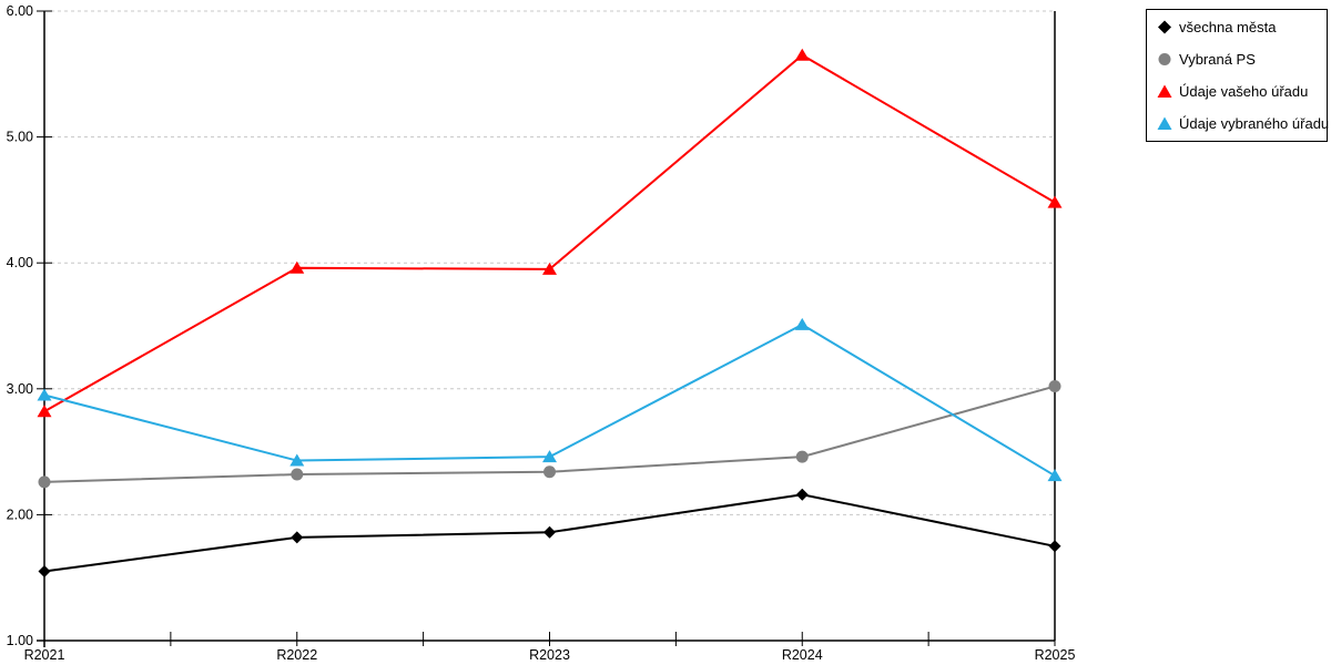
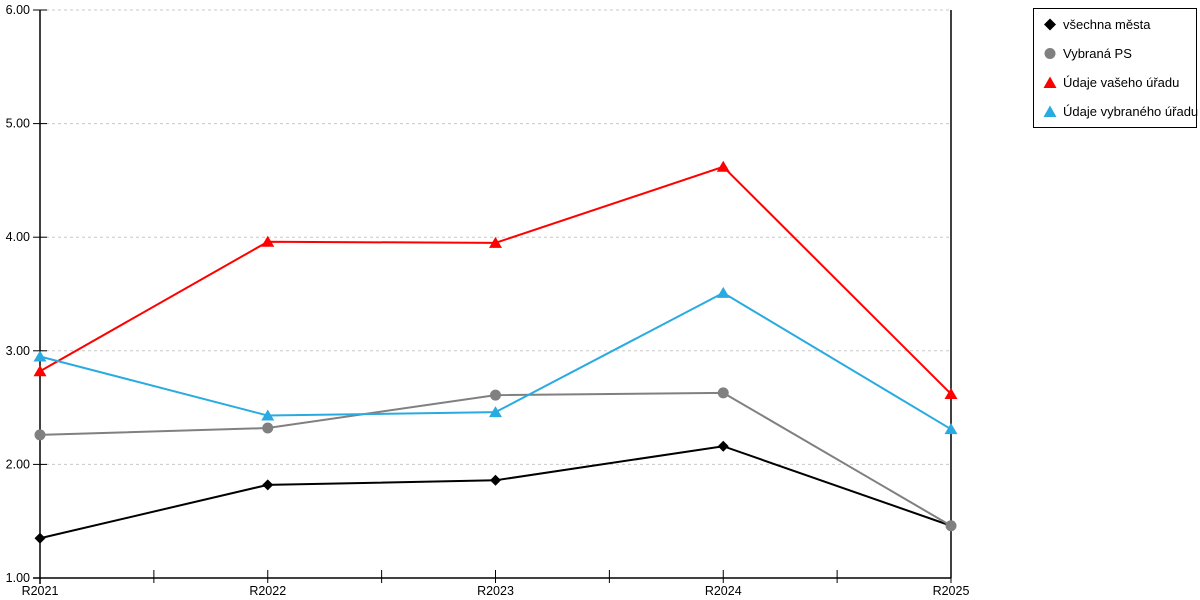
všechna města/R2021: 1.55 -> 1.35
Vybraná PS/R2023: 2.34 -> 2.61
Vybraná PS/R2024: 2.46 -> 2.63
Údaje vašeho úřadu/R2024: 5.65 -> 4.62
všechna města/R2025: 1.75 -> 1.46
Vybraná PS/R2025: 3.02 -> 1.46
Údaje vašeho úřadu/R2025: 4.48 -> 2.62
